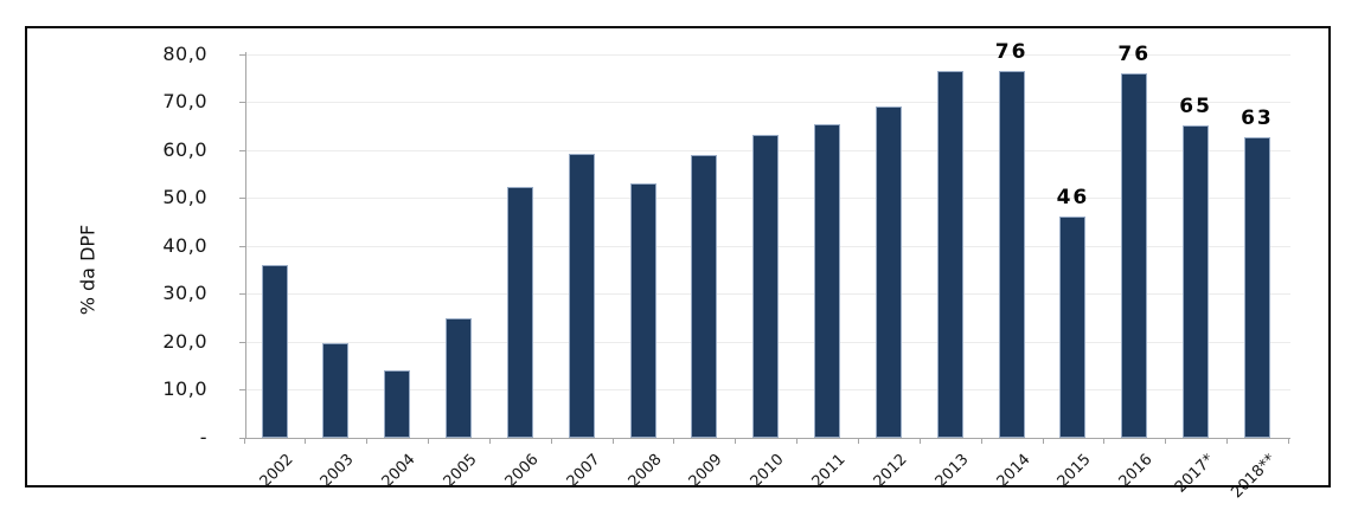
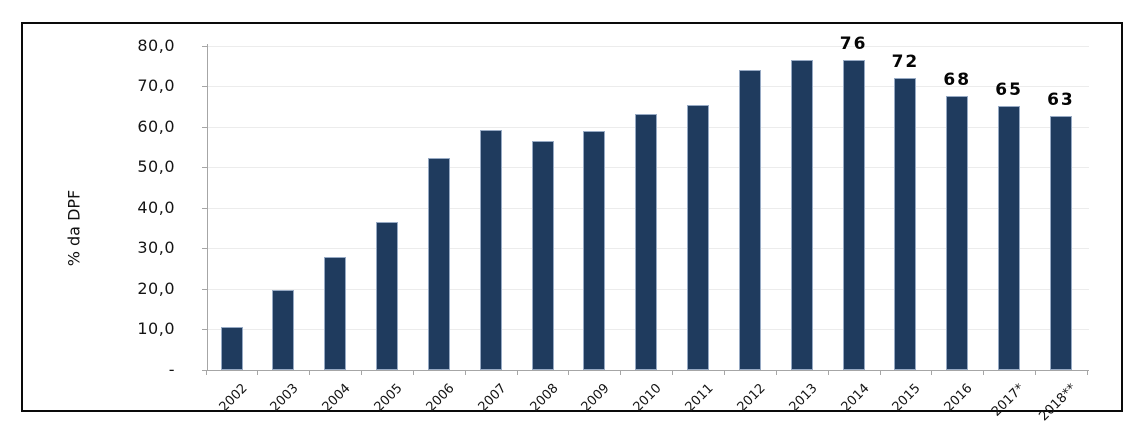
2002: 36 -> 10
2004: 14 -> 28
2005: 25 -> 37
2008: 53 -> 56
2012: 69 -> 74
2015: 46 -> 72
2016: 76 -> 68
